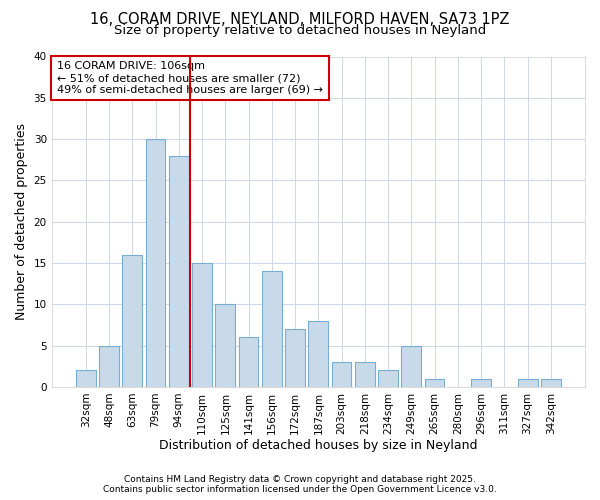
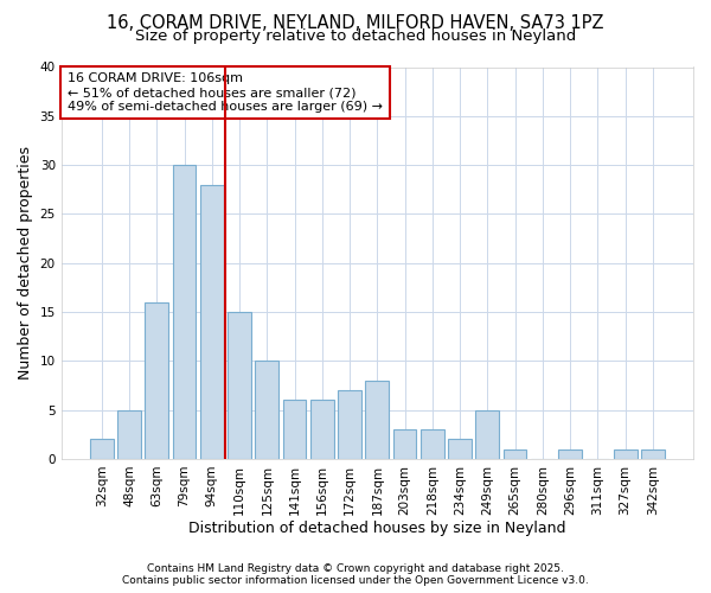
156sqm: 14 -> 6
